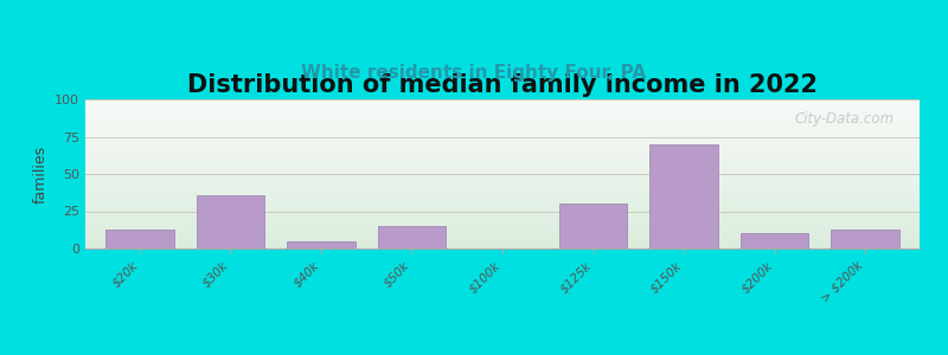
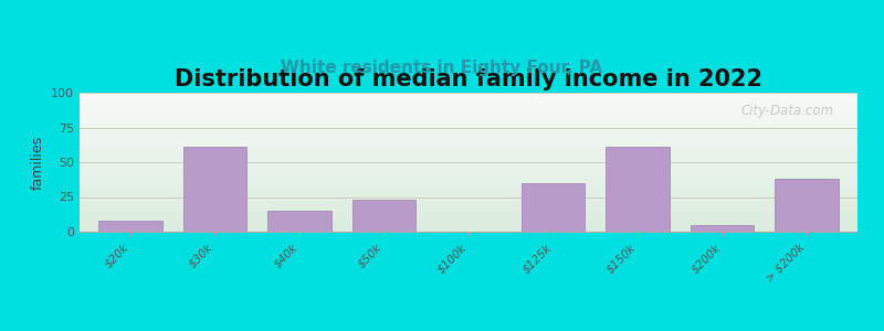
$20k: 13 -> 8
$30k: 36 -> 61
$40k: 5 -> 15
$50k: 15 -> 23
$125k: 30 -> 35
$150k: 70 -> 61
$200k: 10 -> 5
> $200k: 13 -> 38
